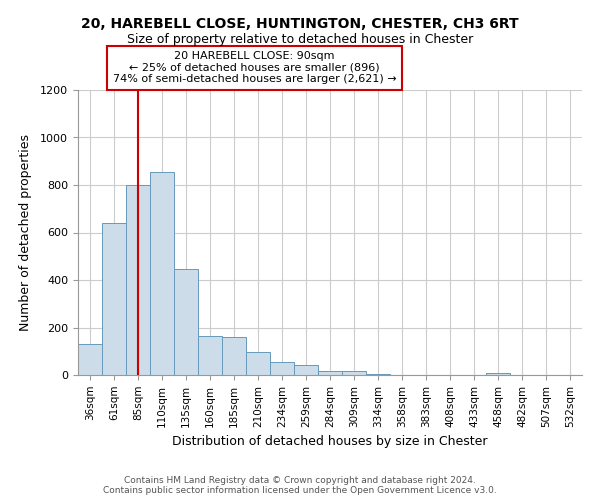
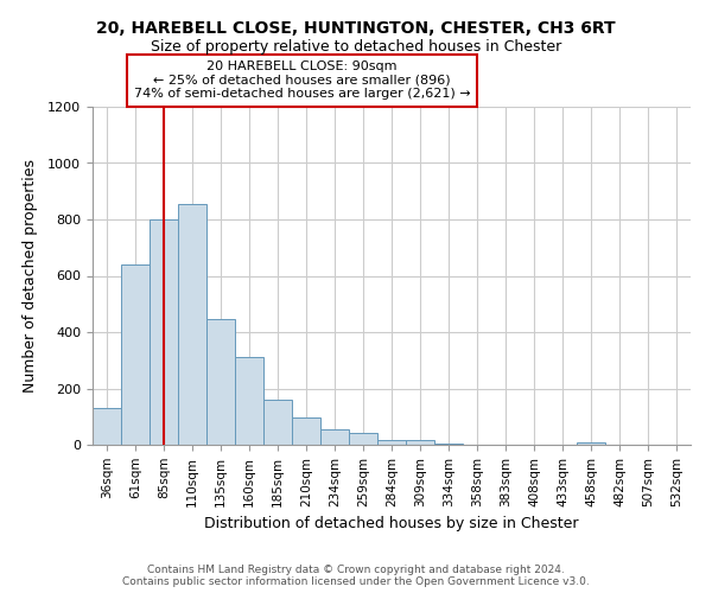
160sqm: 165 -> 310
